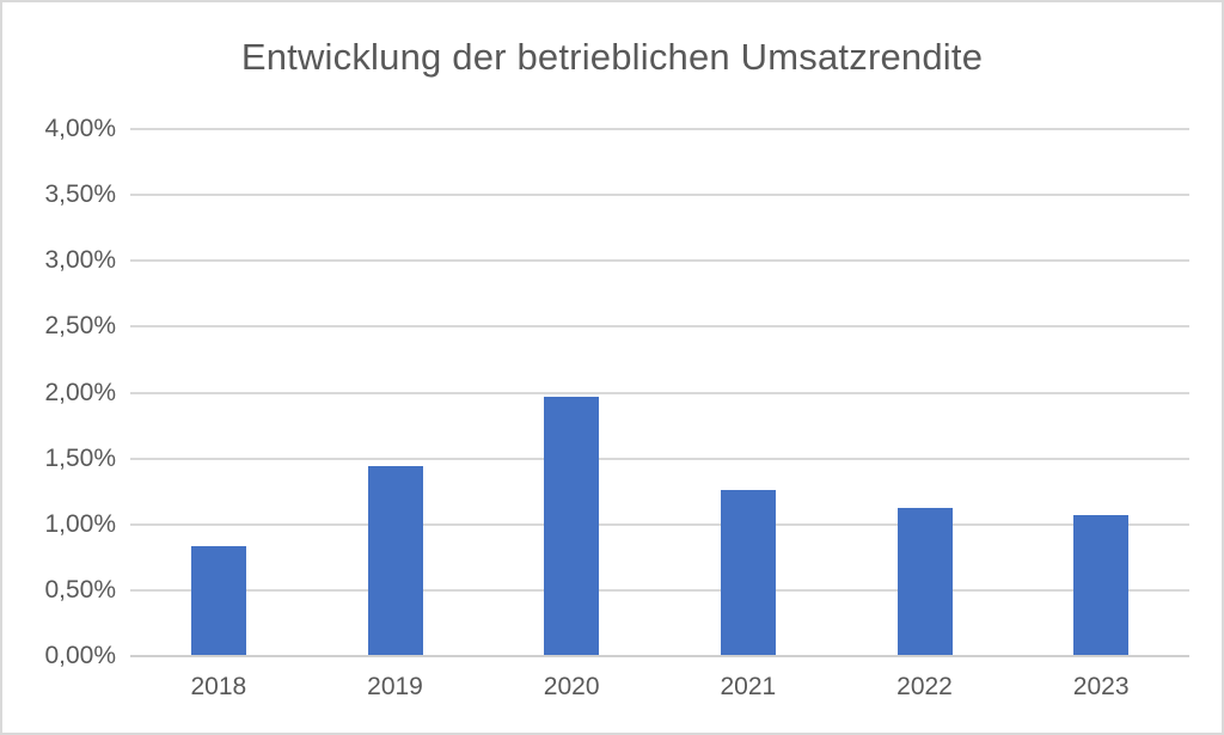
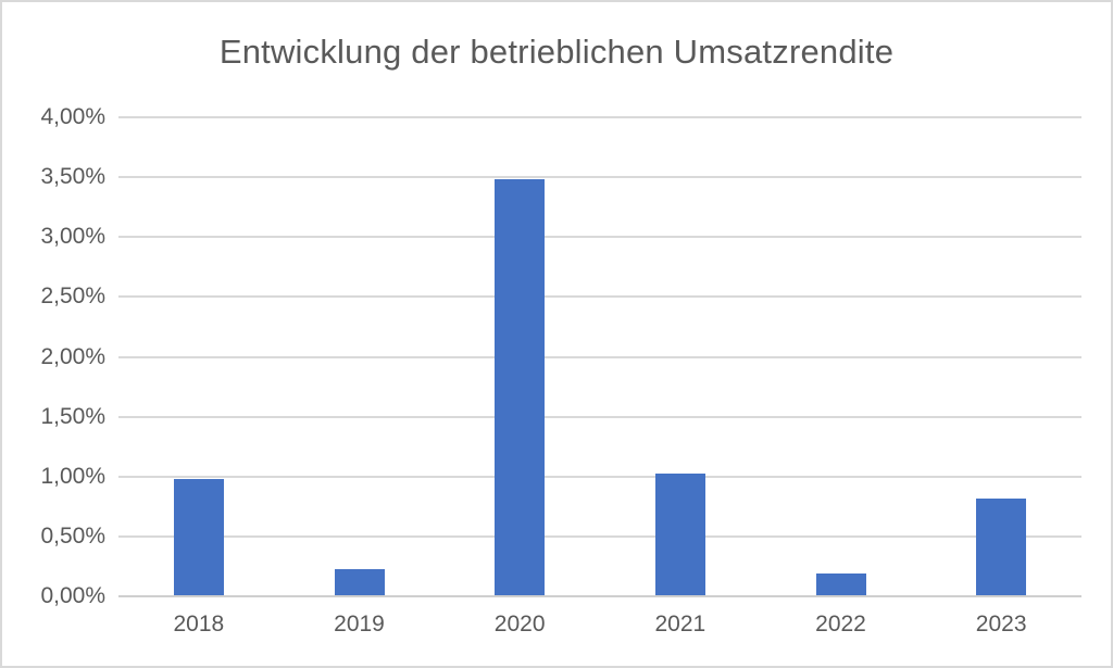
2018: 0,83% -> 0,97%
2019: 1,43% -> 0,22%
2020: 1,96% -> 3,47%
2021: 1,25% -> 1,02%
2022: 1,12% -> 0,18%
2023: 1,06% -> 0,81%
